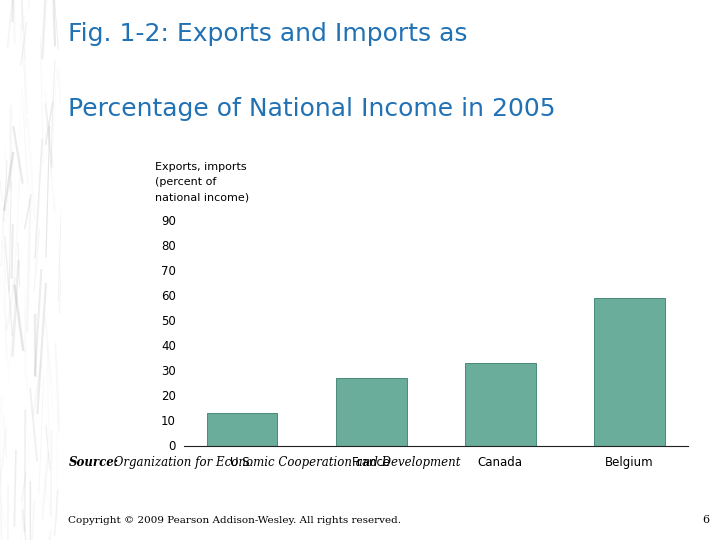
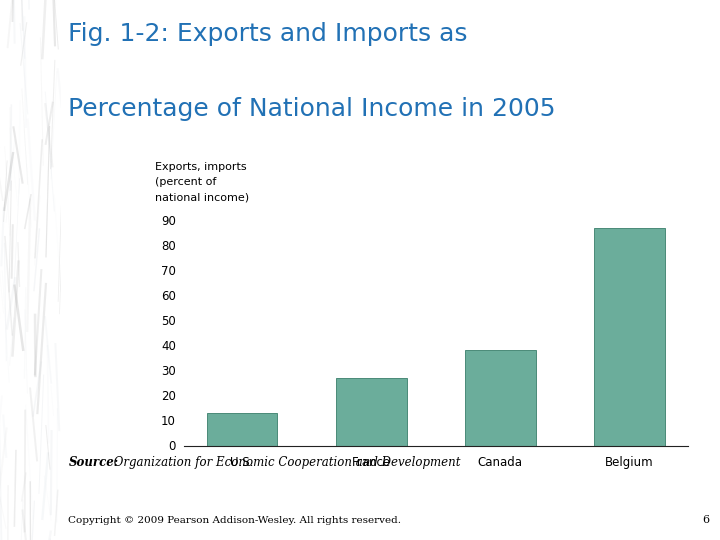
Canada: 33 -> 38
Belgium: 59 -> 87
